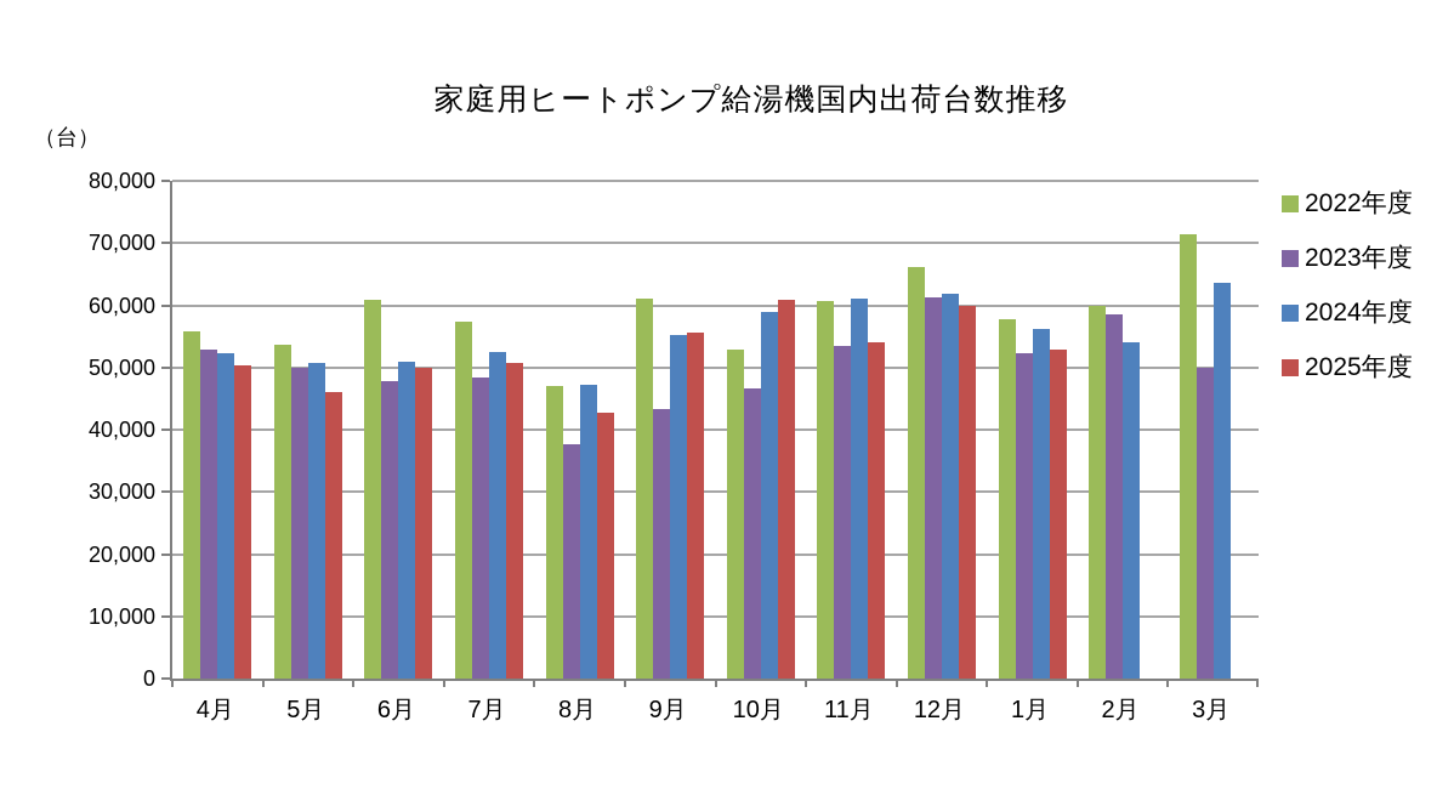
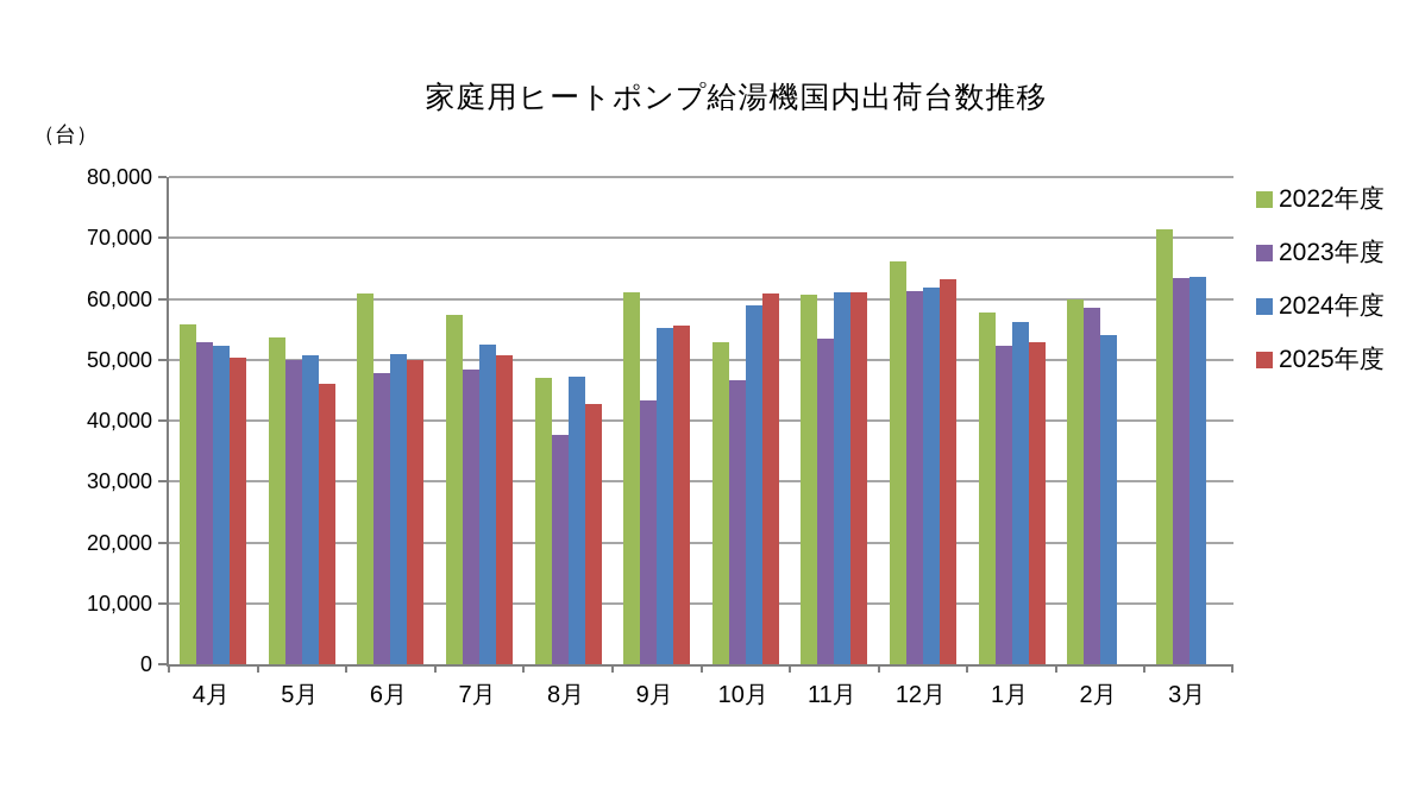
2025年度/11月: 54000 -> 61000
2025年度/12月: 60000 -> 63000
2023年度/3月: 50000 -> 63000
